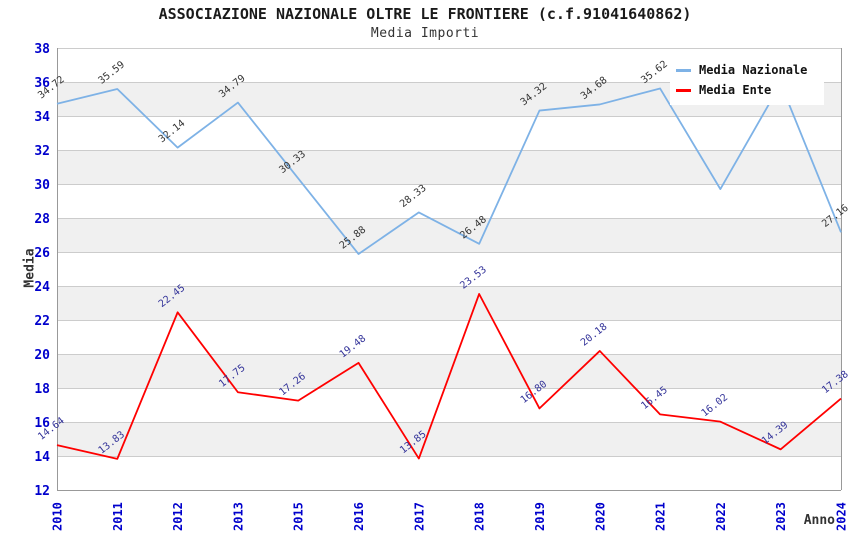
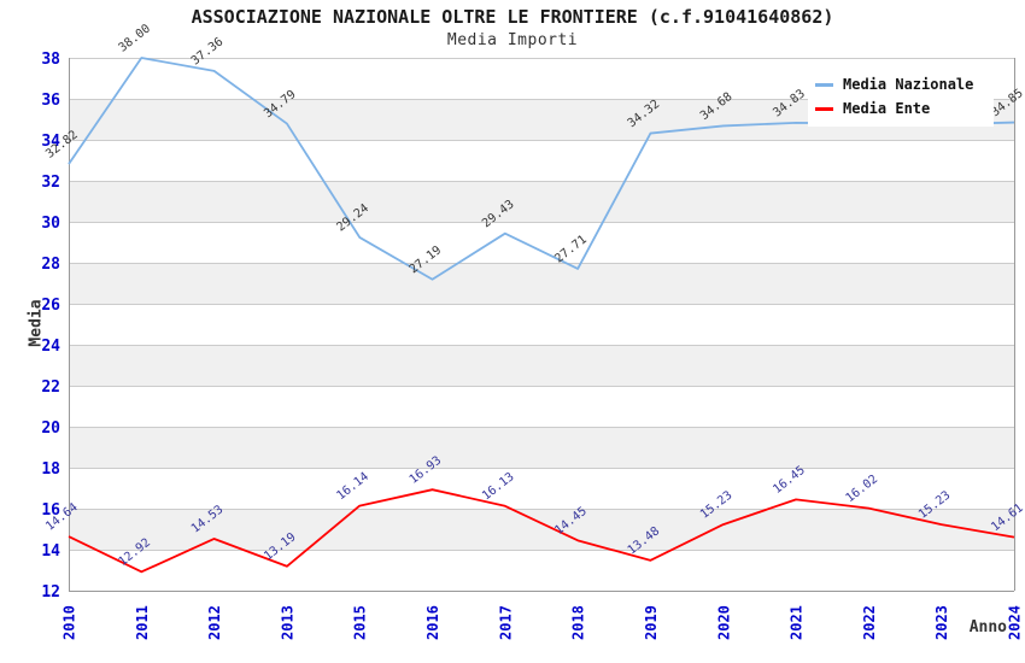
Media Nazionale/2010: 34.72 -> 32.82
Media Nazionale/2011: 35.59 -> 38.00
Media Ente/2011: 13.83 -> 12.92
Media Nazionale/2012: 32.14 -> 37.36
Media Ente/2012: 22.45 -> 14.53
Media Ente/2013: 17.75 -> 13.19
Media Nazionale/2015: 30.33 -> 29.24
Media Ente/2015: 17.26 -> 16.14
Media Nazionale/2016: 25.88 -> 27.19
Media Ente/2016: 19.48 -> 16.93
Media Nazionale/2017: 28.33 -> 29.43
Media Ente/2017: 13.85 -> 16.13
Media Nazionale/2018: 26.48 -> 27.71
Media Ente/2018: 23.53 -> 14.45
Media Ente/2019: 16.80 -> 13.48
Media Ente/2020: 20.18 -> 15.23
Media Nazionale/2021: 35.62 -> 34.83
Media Nazionale/2022: 29.7 -> 34.8
Media Nazionale/2023: 35.9 -> 34.8
Media Ente/2023: 14.39 -> 15.23
Media Nazionale/2024: 27.16 -> 34.85
Media Ente/2024: 17.38 -> 14.61
